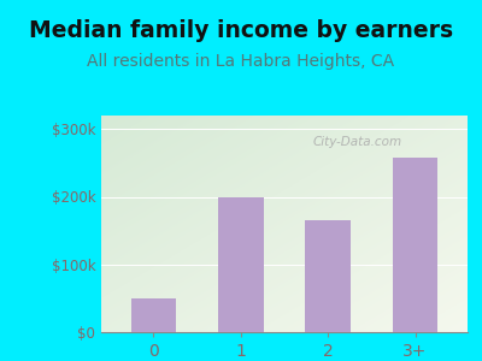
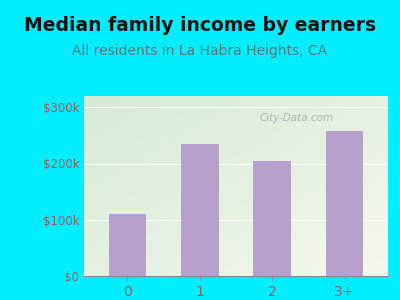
0: $50k -> $110k
1: $200k -> $235k
2: $166k -> $205k
